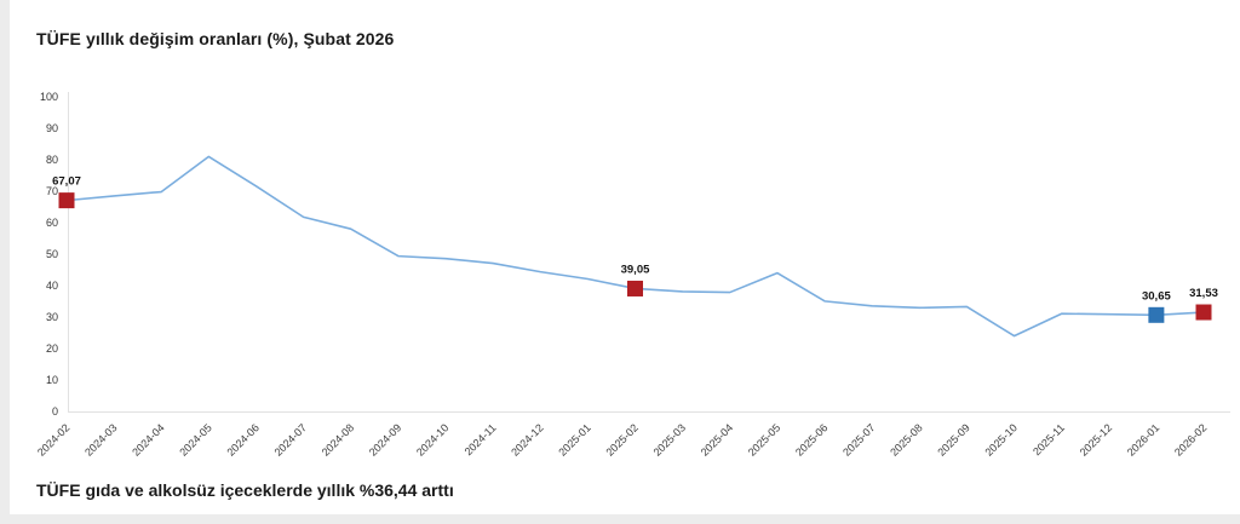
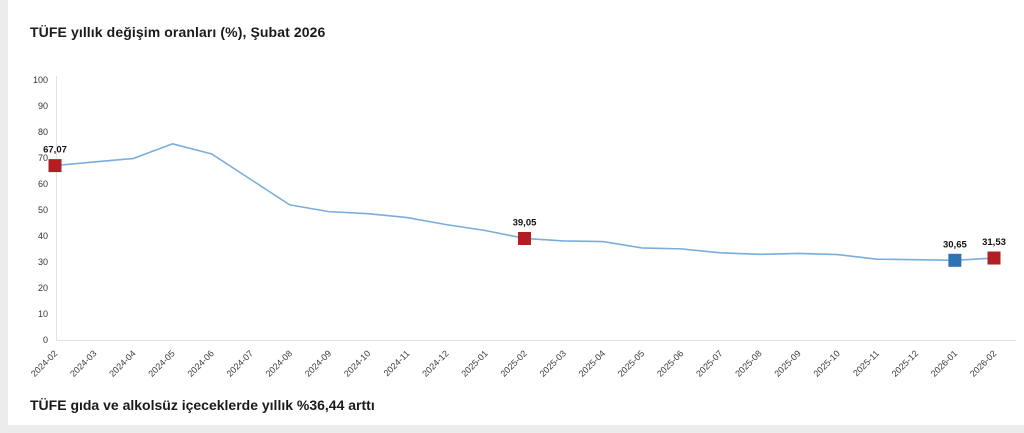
2024-05: 81 -> 75
2024-08: 58 -> 52
2025-05: 44 -> 35
2025-10: 24 -> 33
